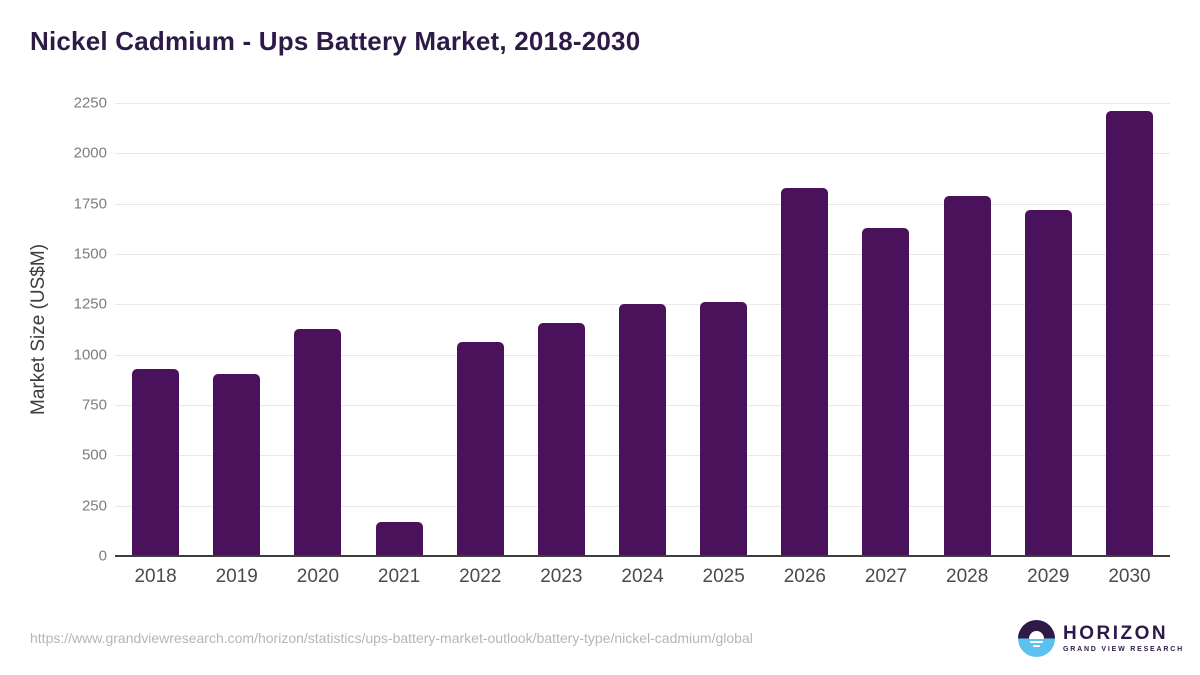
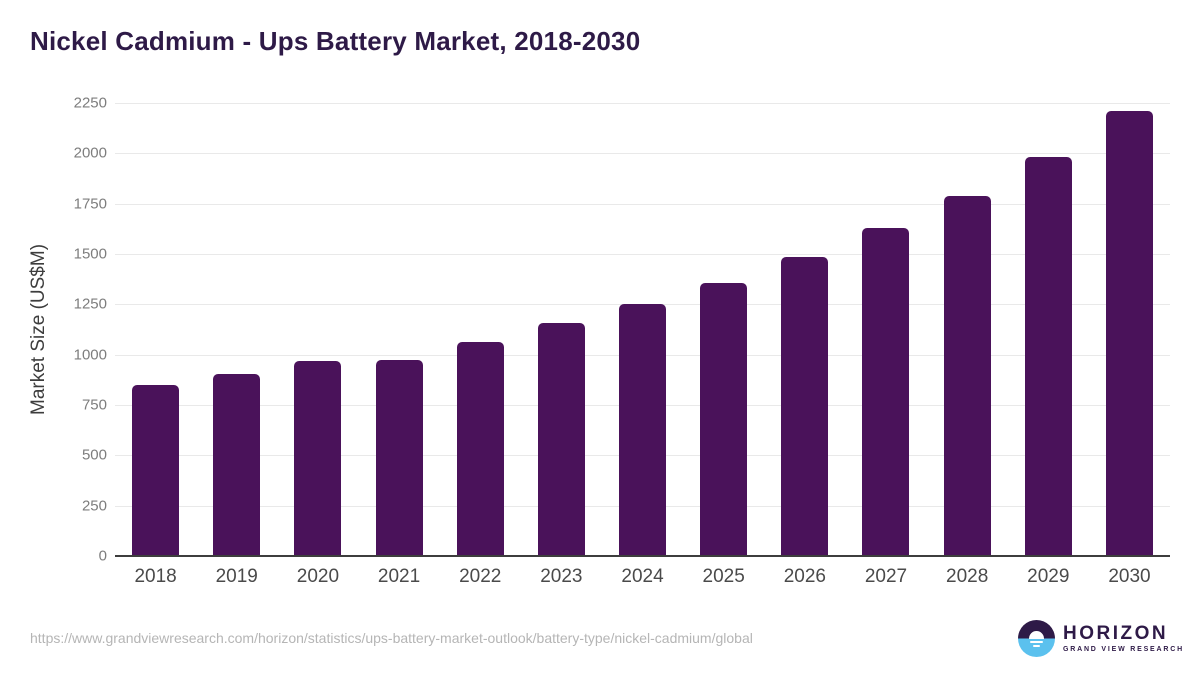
2018: 930 -> 850
2020: 1130 -> 970
2021: 170 -> 980
2025: 1260 -> 1360
2026: 1830 -> 1480
2029: 1720 -> 1980
